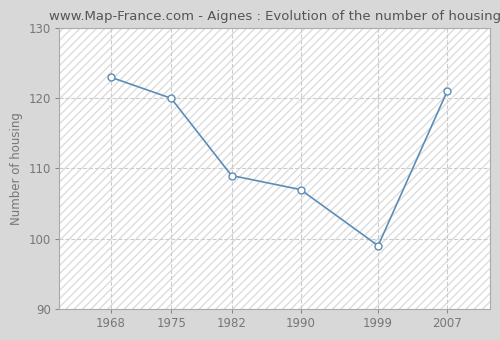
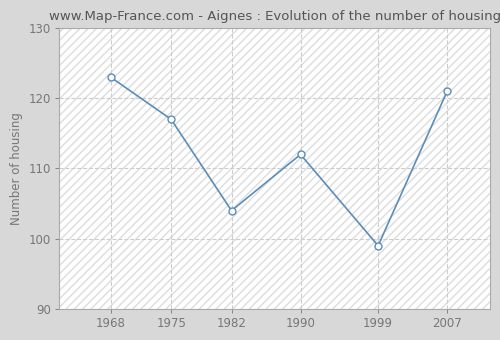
1975: 120 -> 117
1982: 109 -> 104
1990: 107 -> 112
